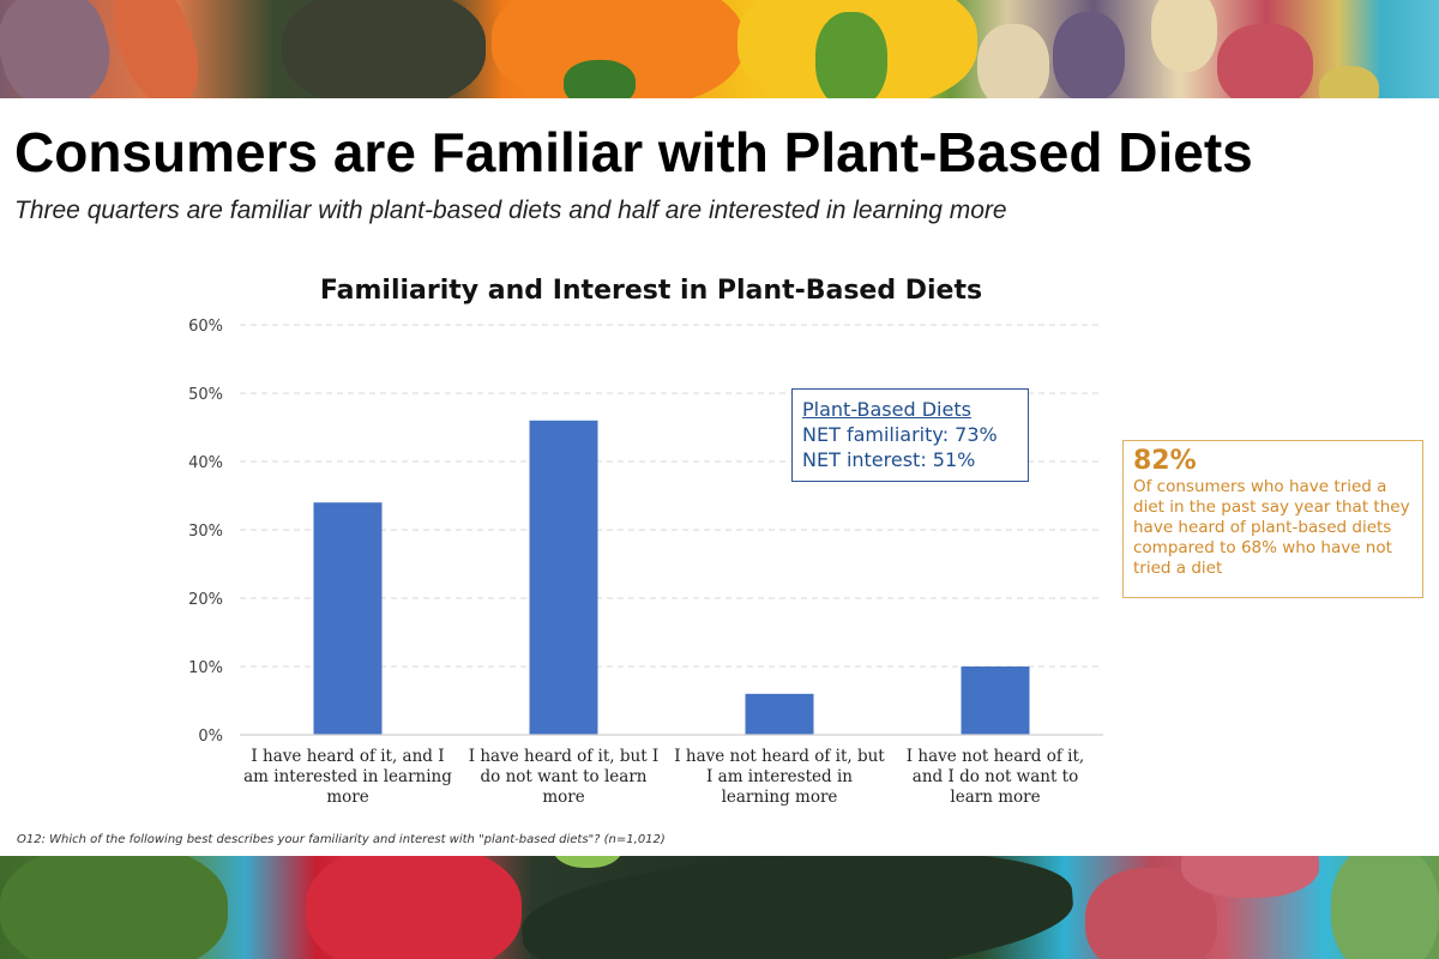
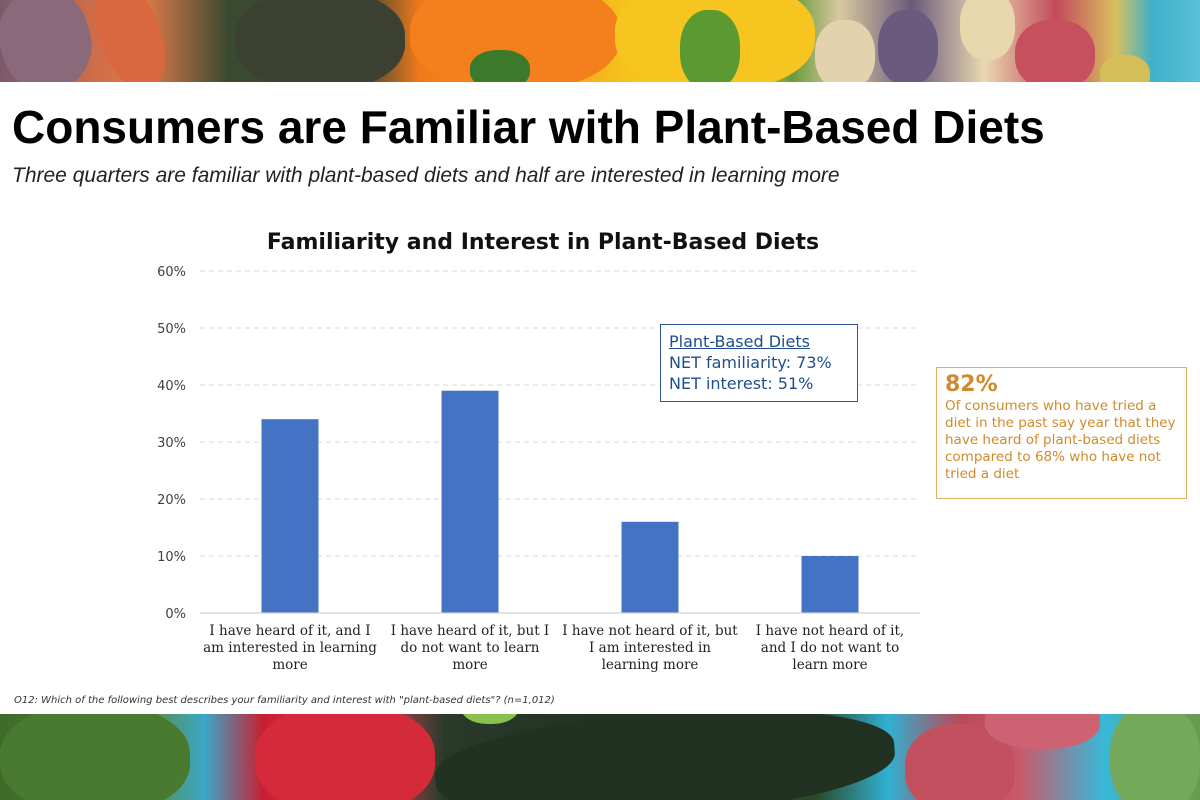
I have heard of it, but I do not want to learn more: 46% -> 39%
I have not heard of it, but I am interested in learning more: 6% -> 16%
